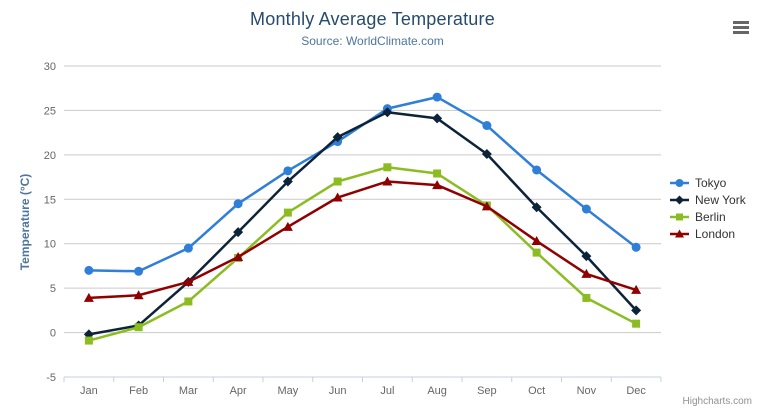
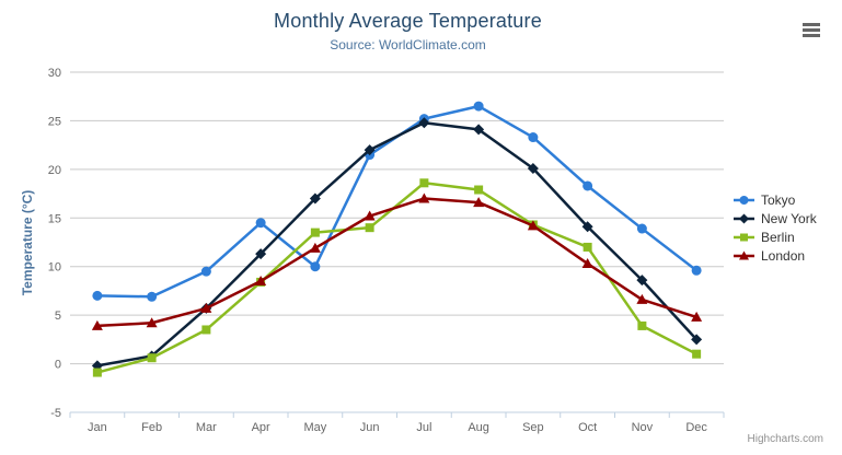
Tokyo/May: 18 -> 10
Berlin/Jun: 17 -> 14
Berlin/Oct: 9 -> 12
